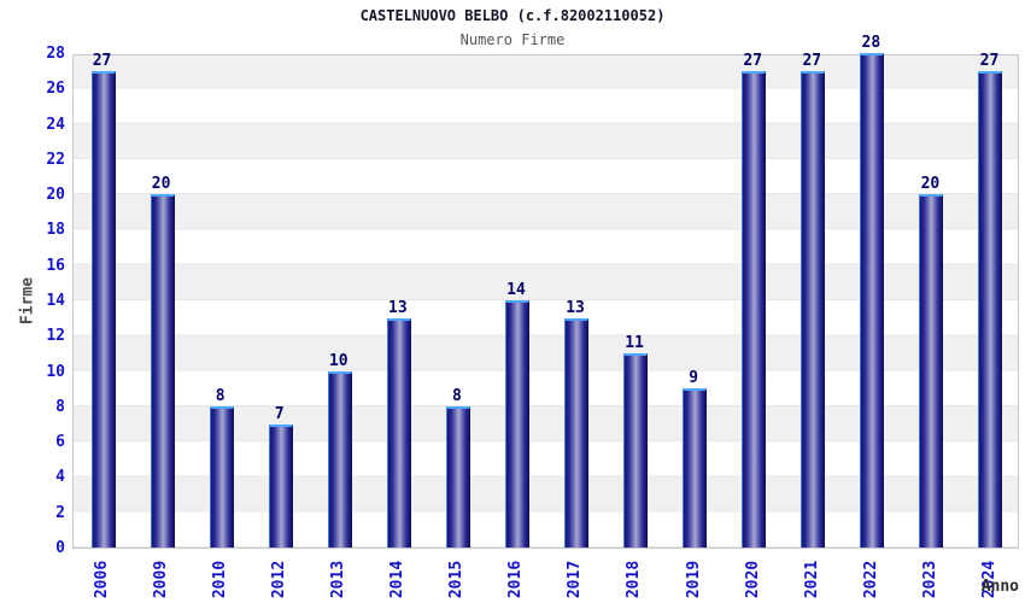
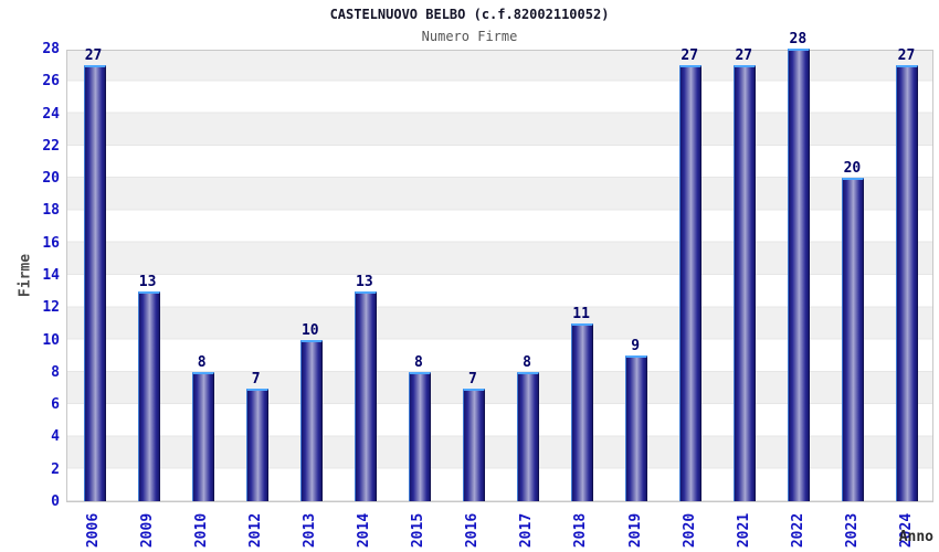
2009: 20 -> 13
2016: 14 -> 7
2017: 13 -> 8
